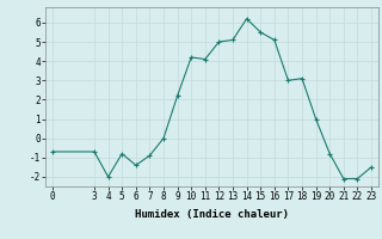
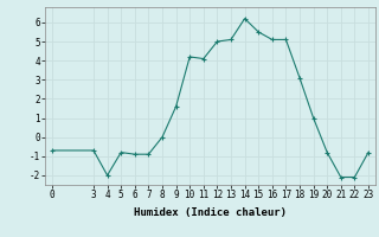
6: -1.4 -> -0.9
9: 2.2 -> 1.6
17: 3.0 -> 5.1
23: -1.5 -> -0.8
